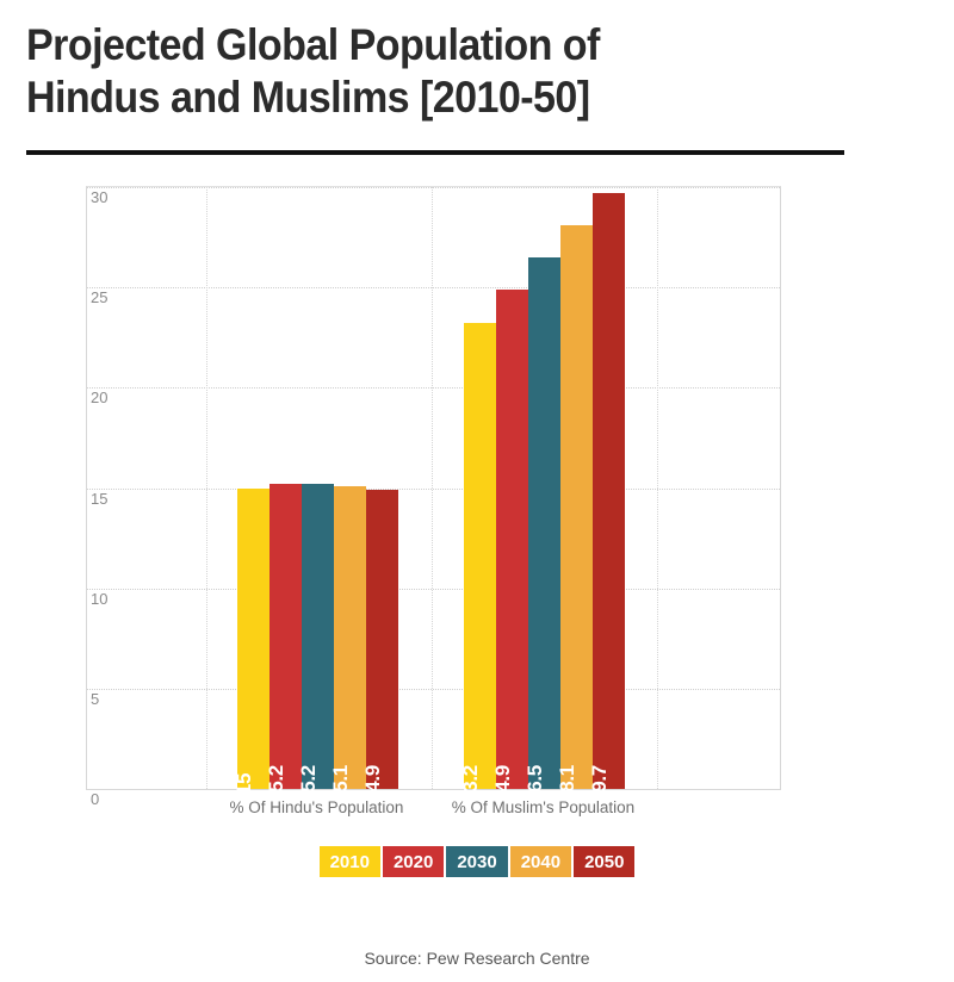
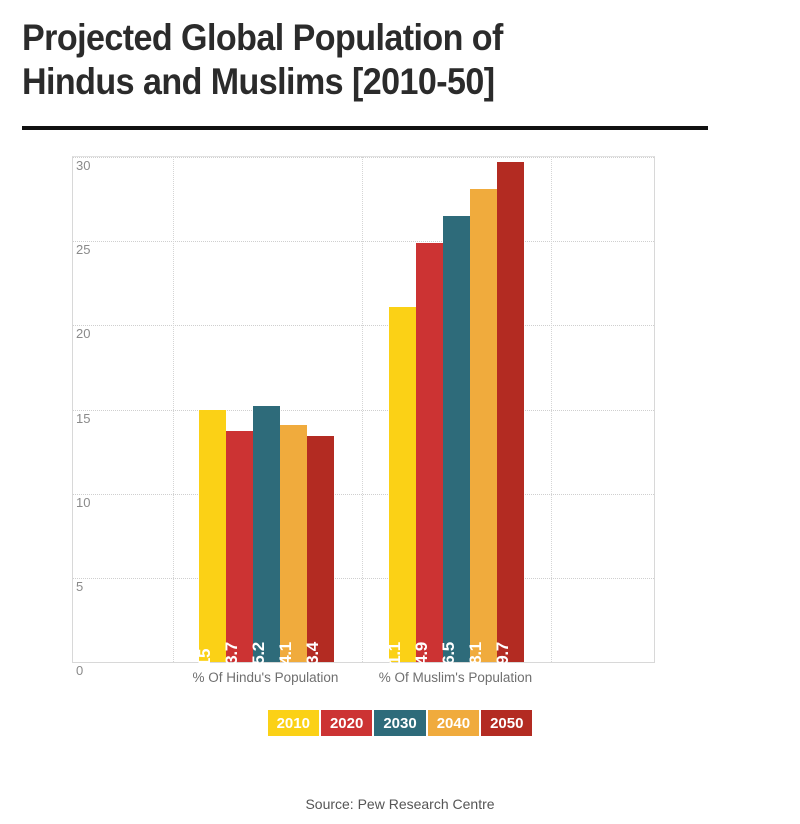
2020/% Of Hindu's Population: 15.2 -> 13.7
2040/% Of Hindu's Population: 15.1 -> 14.1
2050/% Of Hindu's Population: 14.9 -> 13.4
2010/% Of Muslim's Population: 23.2 -> 21.1
